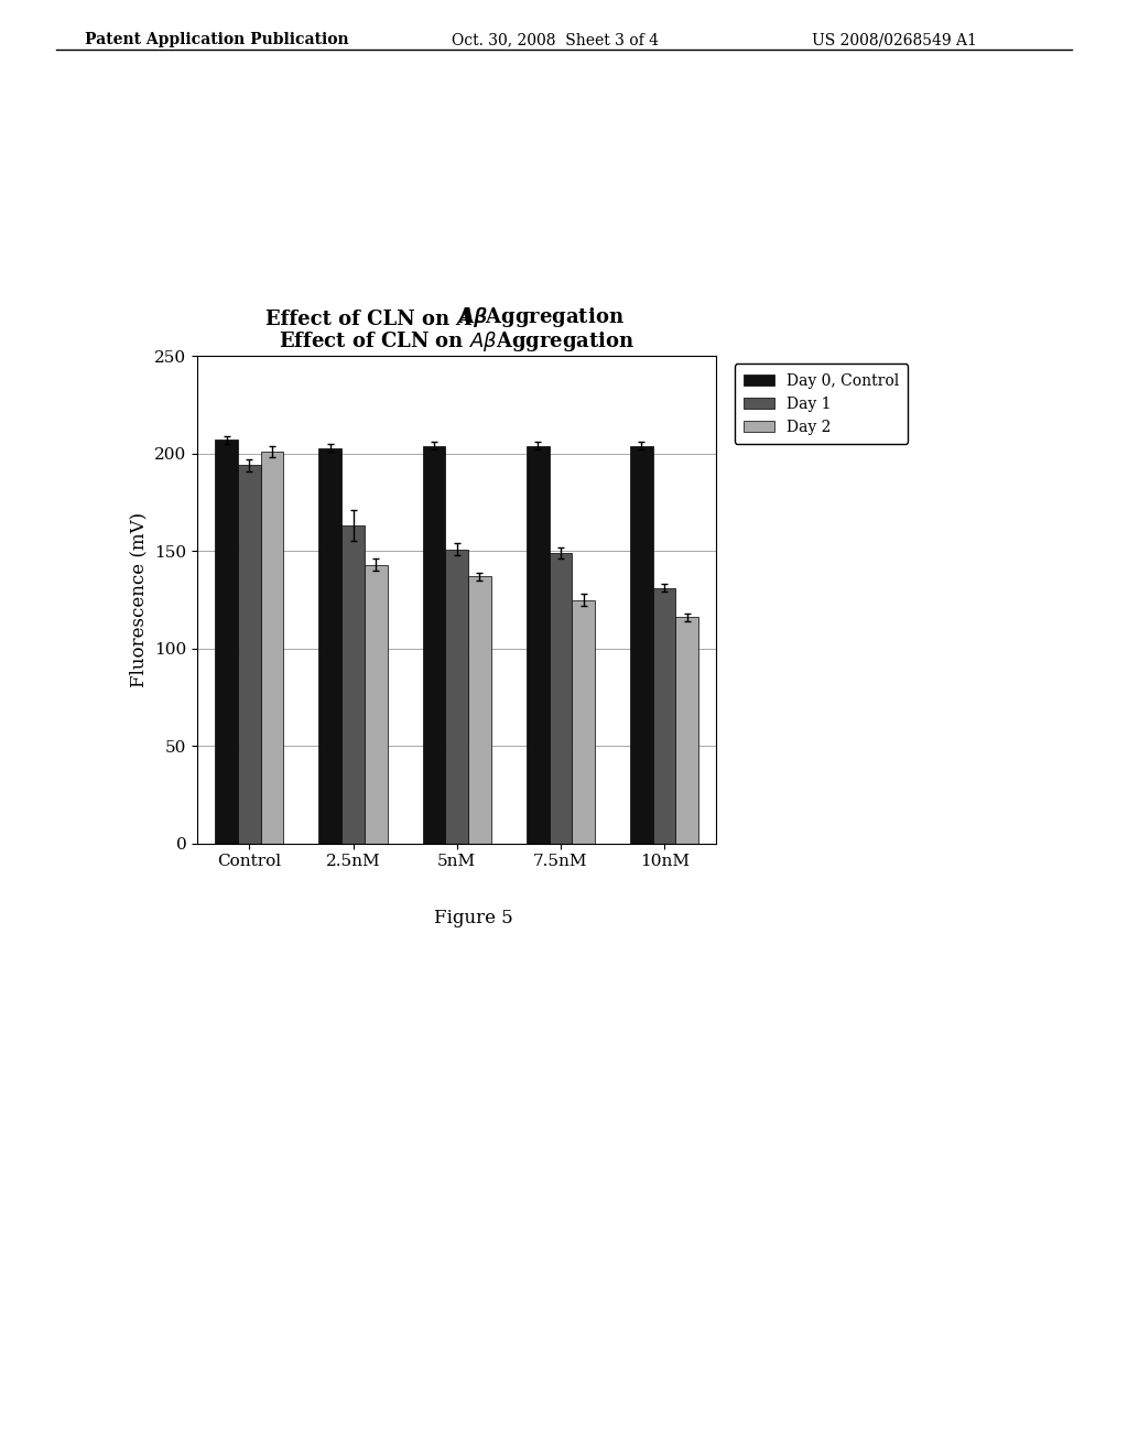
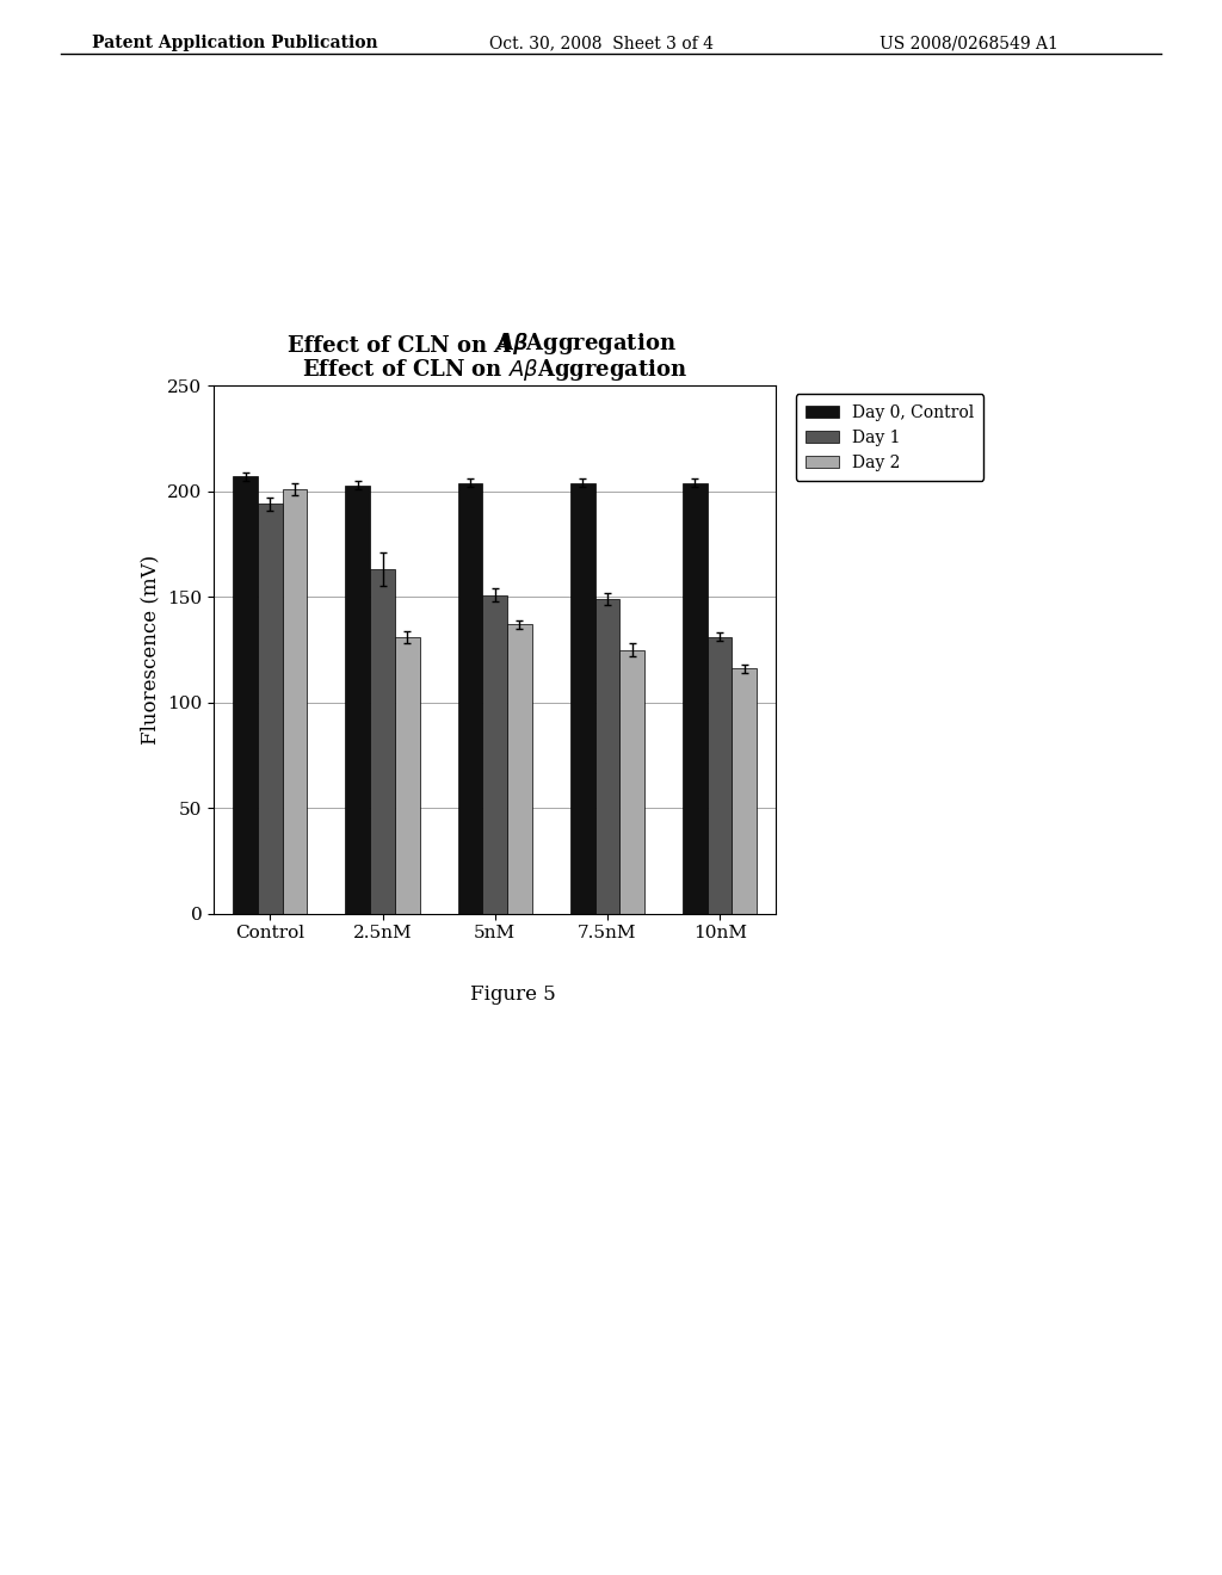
Day 2/2.5nM: 143 -> 131
